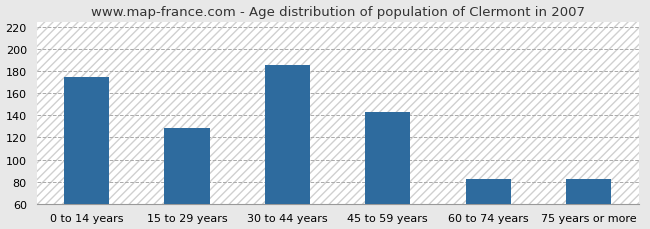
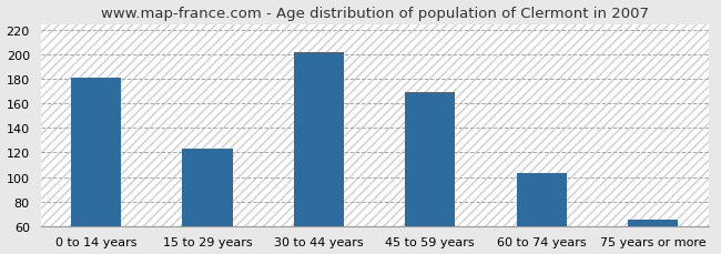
0 to 14 years: 175 -> 181
15 to 29 years: 129 -> 123
30 to 44 years: 186 -> 202
45 to 59 years: 143 -> 169
60 to 74 years: 82 -> 103
75 years or more: 82 -> 65
